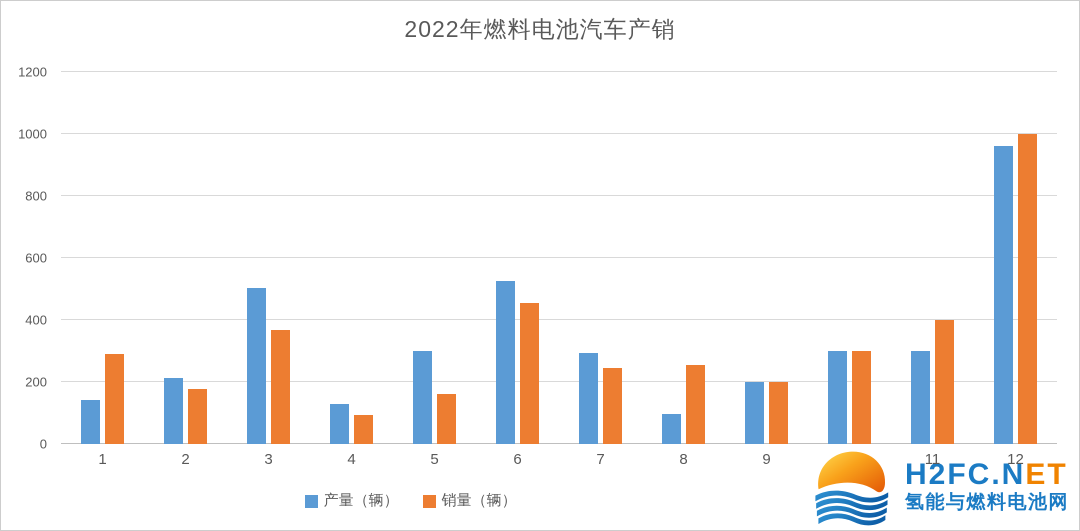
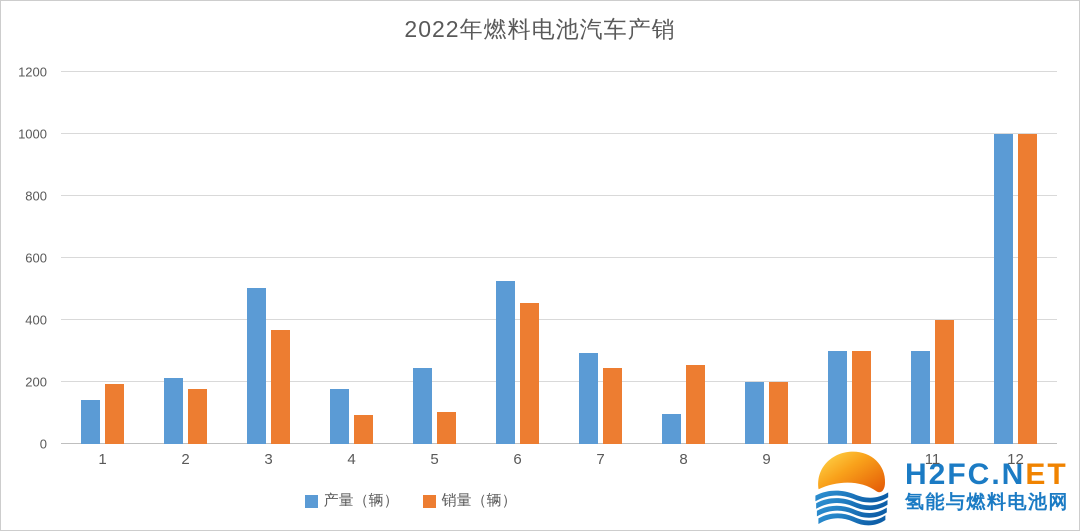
销量（辆）/1: 290 -> 190
产量（辆）/4: 130 -> 180
产量（辆）/5: 300 -> 240
销量（辆）/5: 160 -> 100
产量（辆）/12: 960 -> 1000
